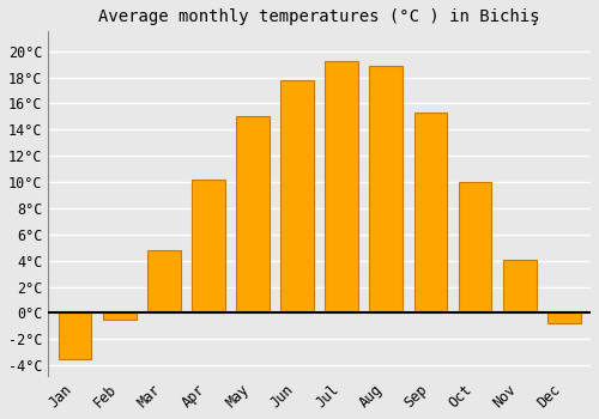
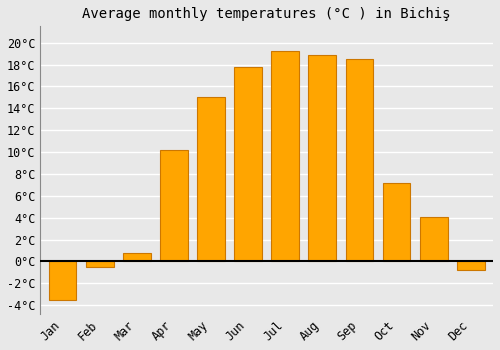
Mar: 4.8°C -> 0.8°C
Sep: 15.3°C -> 18.5°C
Oct: 10.0°C -> 7.2°C
